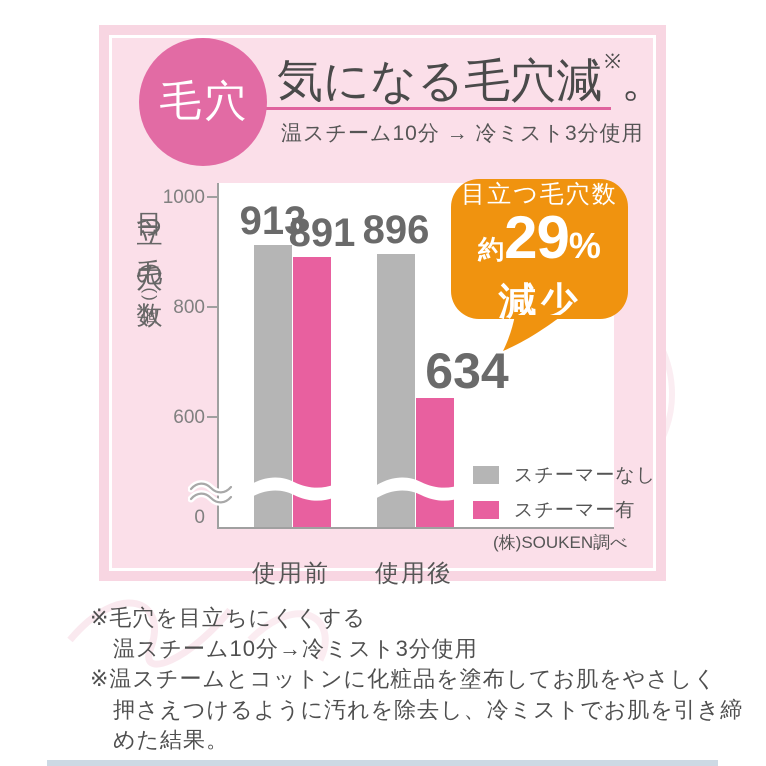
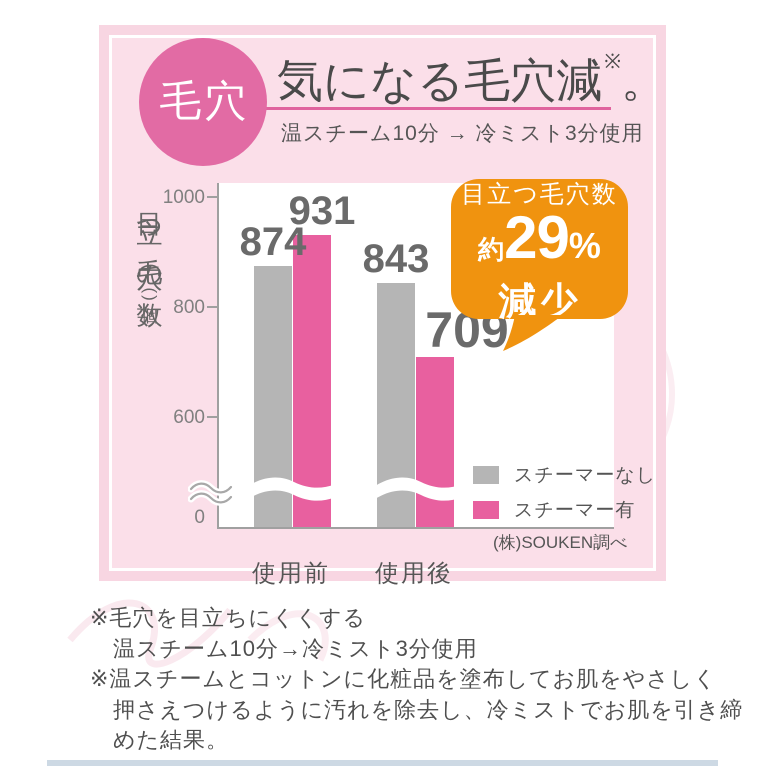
スチーマーなし/使用前: 913 -> 874
スチーマー有/使用前: 891 -> 931
スチーマーなし/使用後: 896 -> 843
スチーマー有/使用後: 634 -> 709
